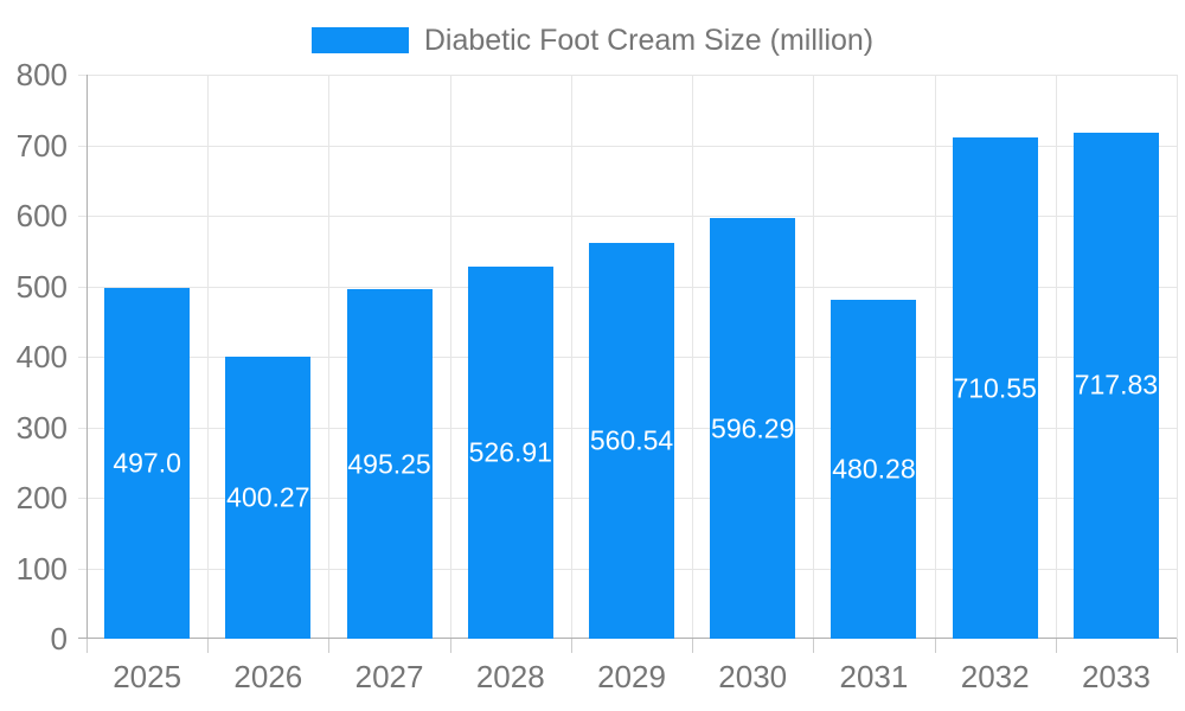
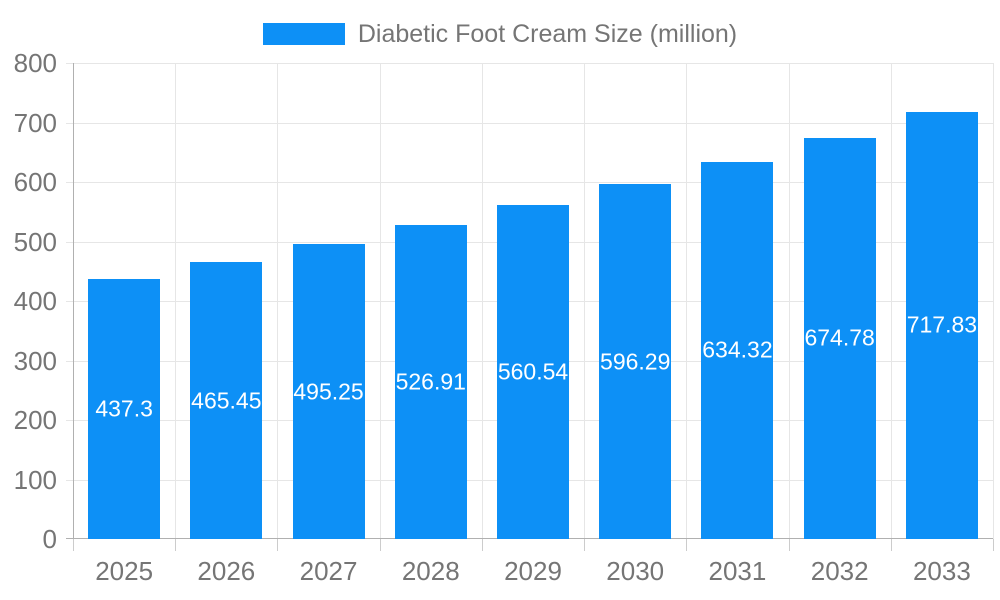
2025: 497.0 -> 437.3
2026: 400.27 -> 465.45
2031: 480.28 -> 634.32
2032: 710.55 -> 674.78
